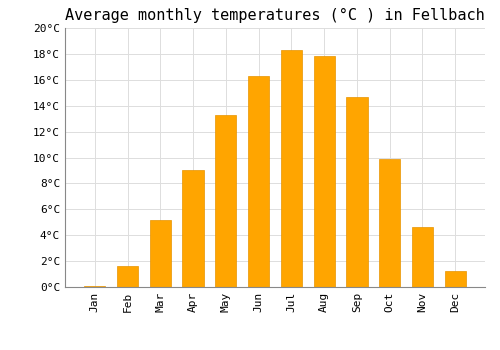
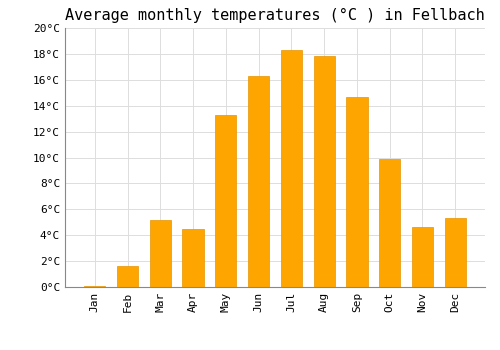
Apr: 9.0°C -> 4.5°C
Dec: 1.2°C -> 5.3°C
